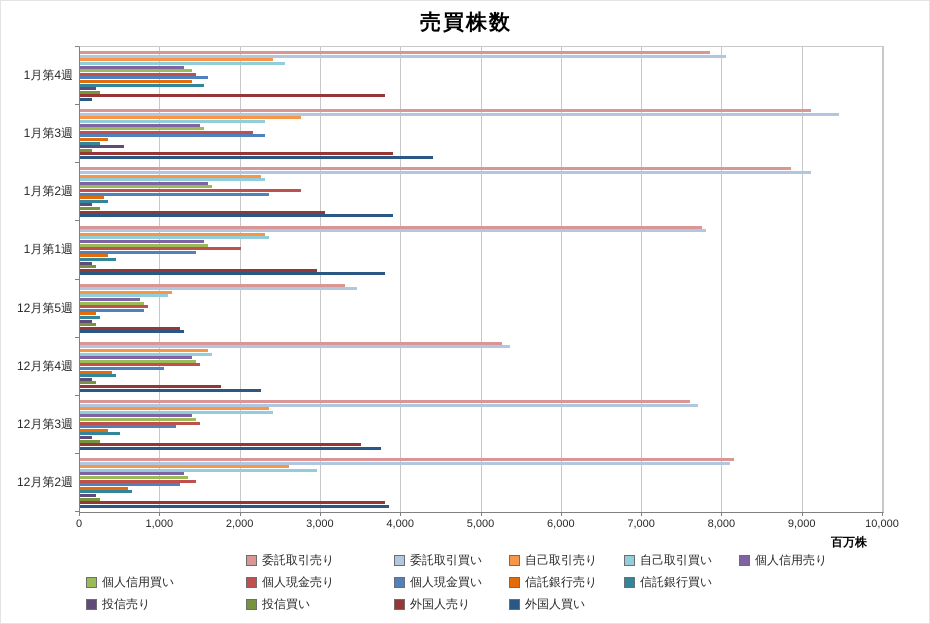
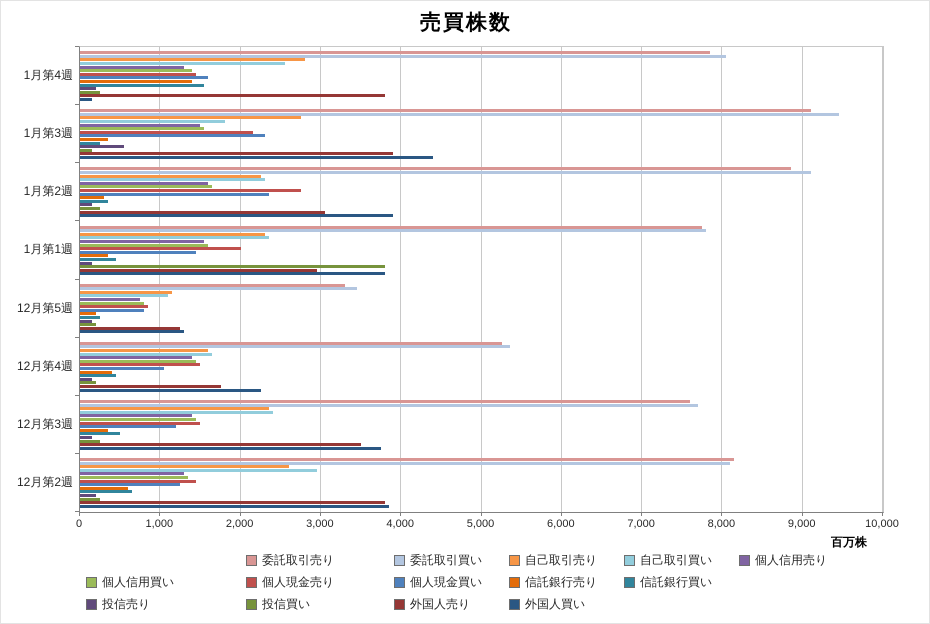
自己取引売り/1月第4週: 2400 -> 2800
自己取引買い/1月第3週: 2300 -> 1800
投信買い/1月第1週: 200 -> 3800
